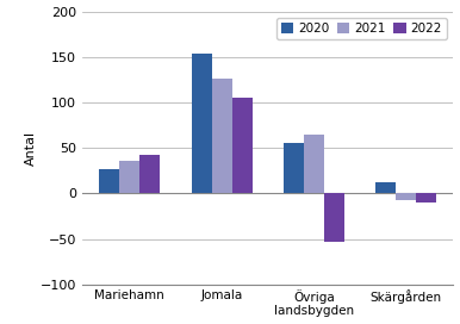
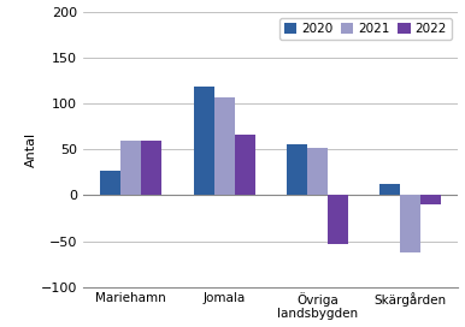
2021/Mariehamn: 36 -> 60
2022/Mariehamn: 43 -> 60
2020/Jomala: 154 -> 118
2021/Jomala: 126 -> 106
2022/Jomala: 105 -> 66
2021/Övriga landsbygden: 65 -> 52
2021/Skärgården: -7 -> -62
